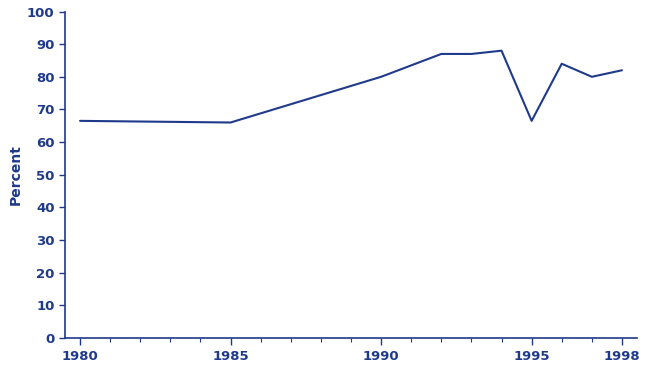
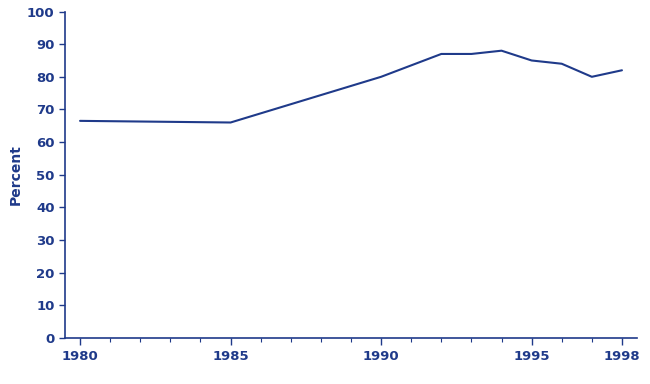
1995: 66.5 -> 85.0
